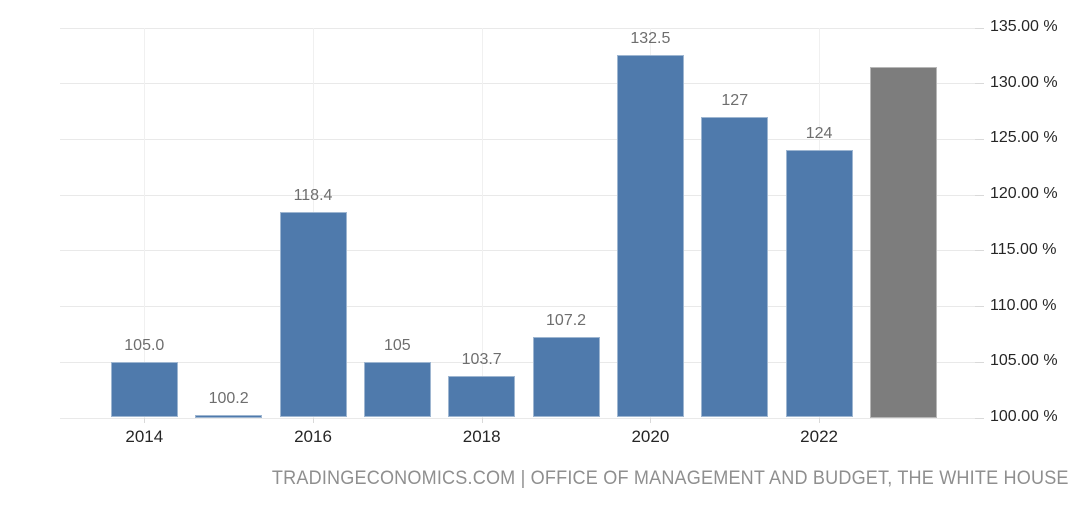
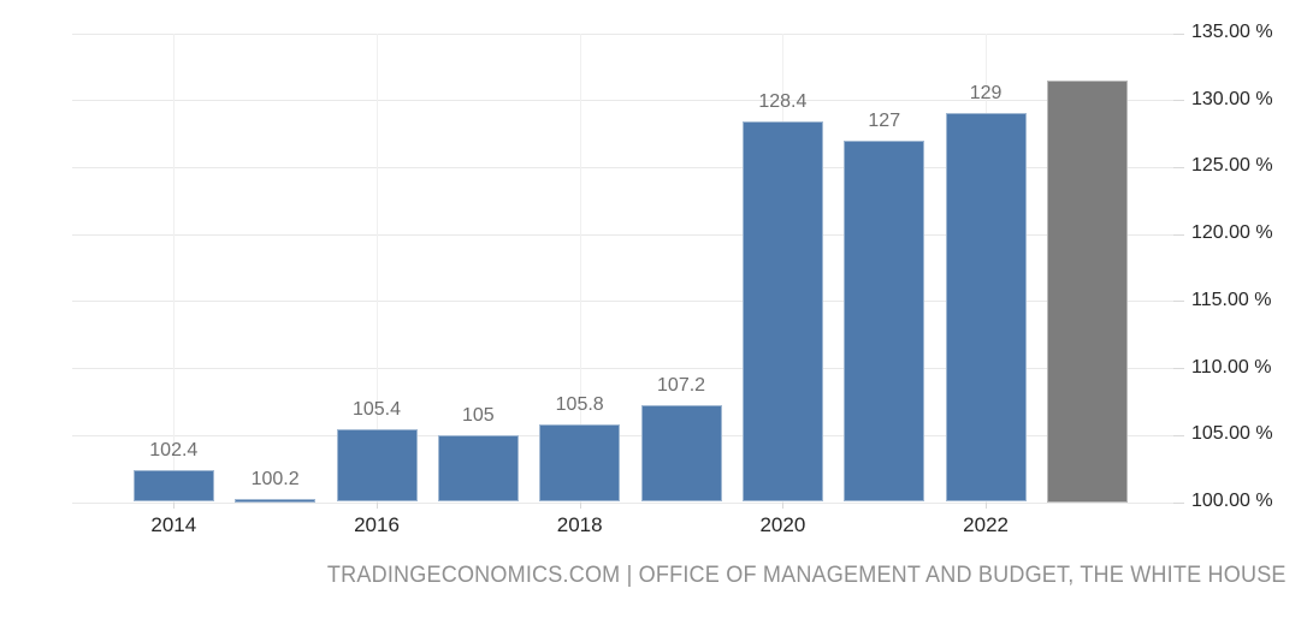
2014: 105.0 -> 102.4
2016: 118.4 -> 105.4
2018: 103.7 -> 105.8
2020: 132.5 -> 128.4
2022: 124 -> 129
